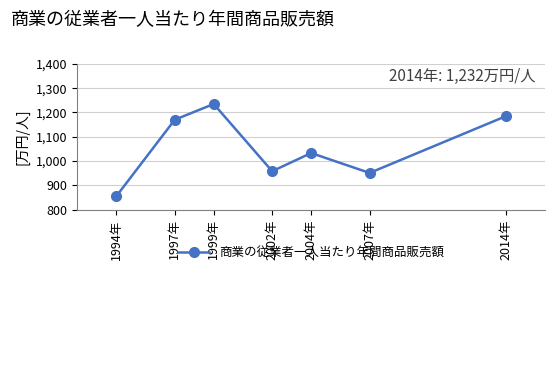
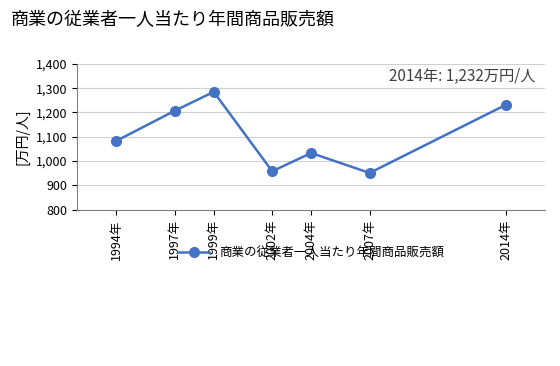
1994年: 855 -> 1,083
1997年: 1,170 -> 1,207
1999年: 1,235 -> 1,285
2014年: 1,185 -> 1,232
